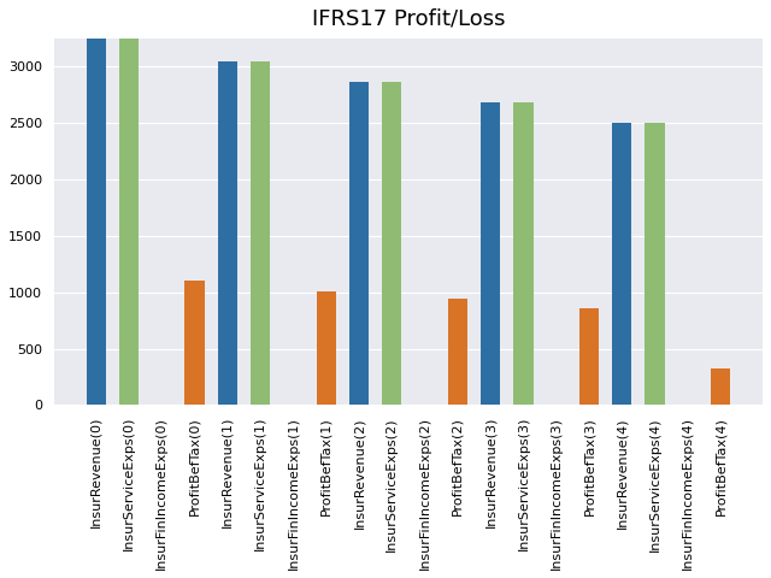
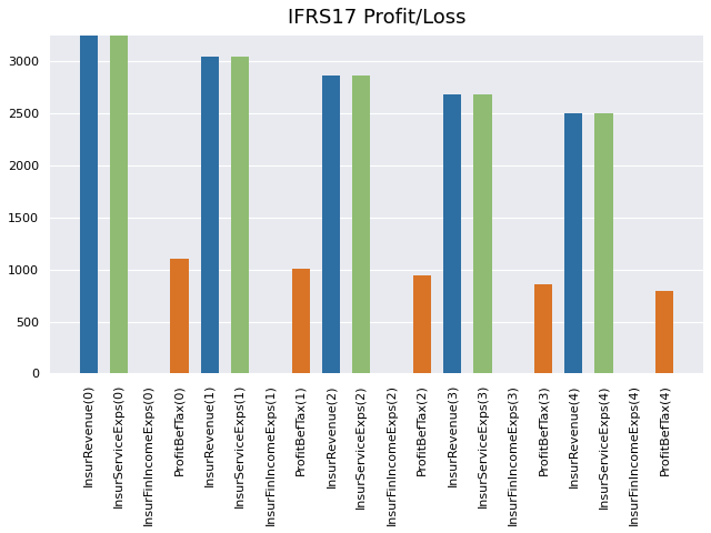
ProfitBefTax(4): 320 -> 790
